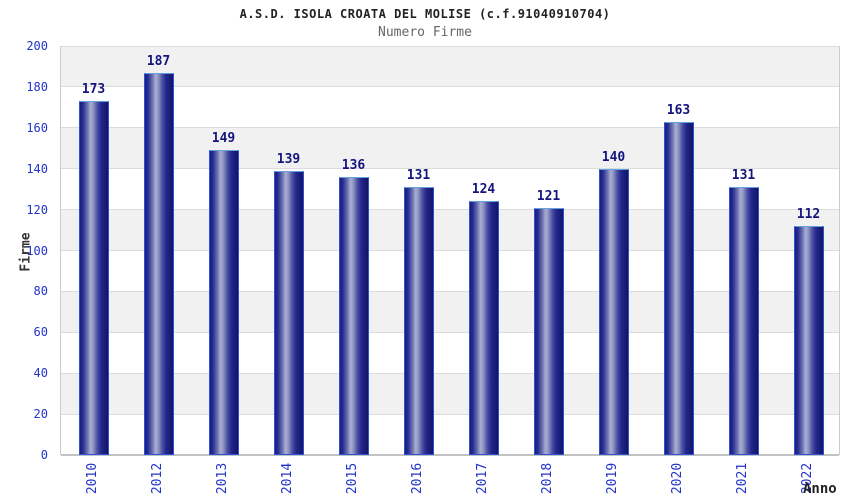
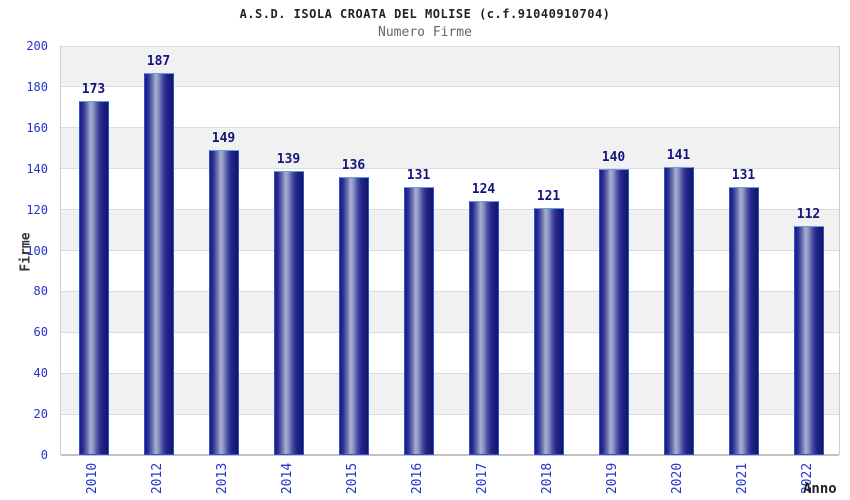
2020: 163 -> 141
